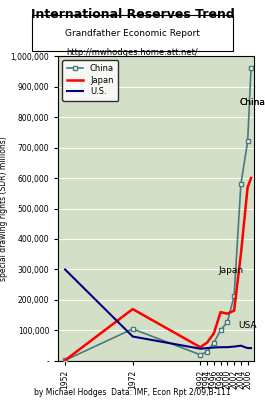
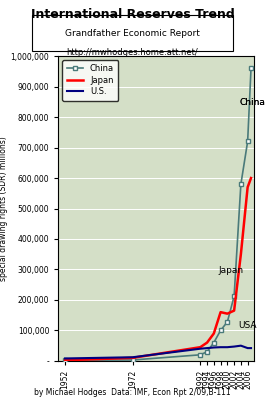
U.S./1952: 300,000 -> 8,000
China/1972: 105,000 -> 3,000
Japan/1972: 170,000 -> 10,000
U.S./1972: 80,000 -> 12,000
